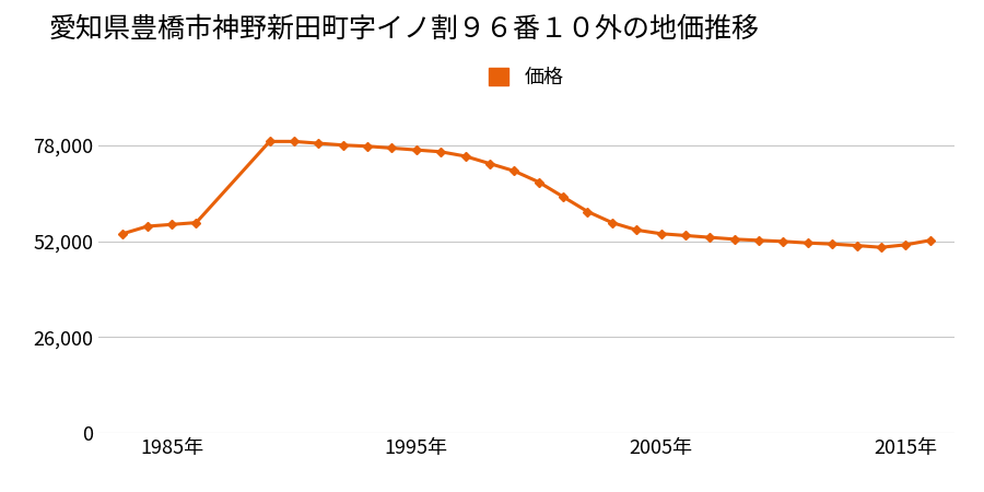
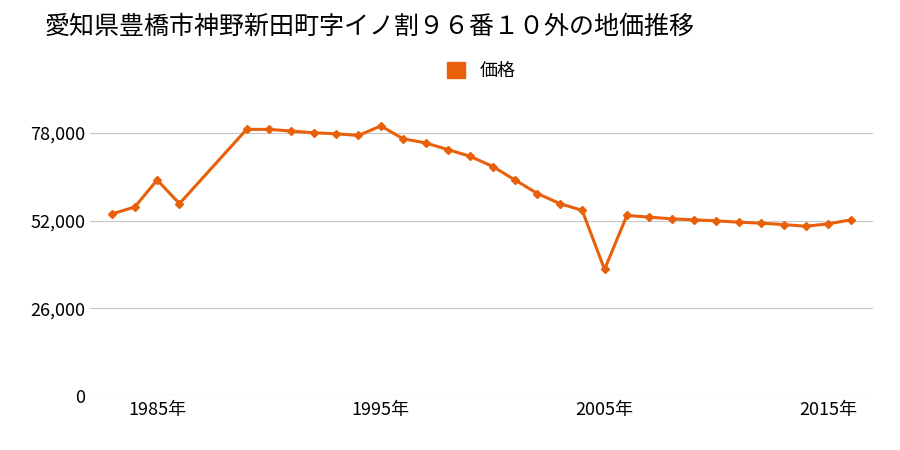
1985年: 56,500 -> 64,000
1995年: 76,700 -> 80,000
2005年: 54,000 -> 37,500
